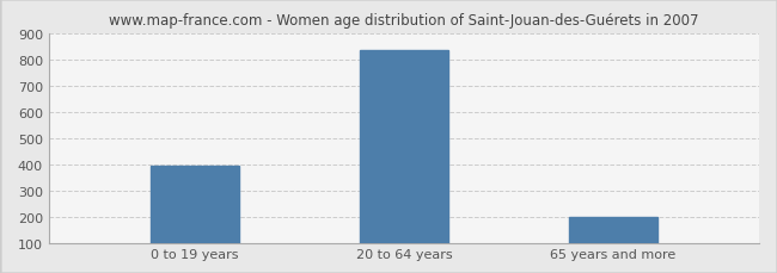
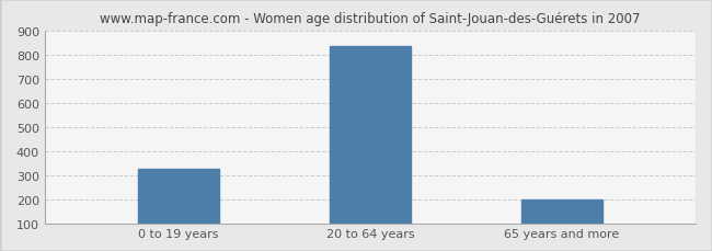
0 to 19 years: 395 -> 325
